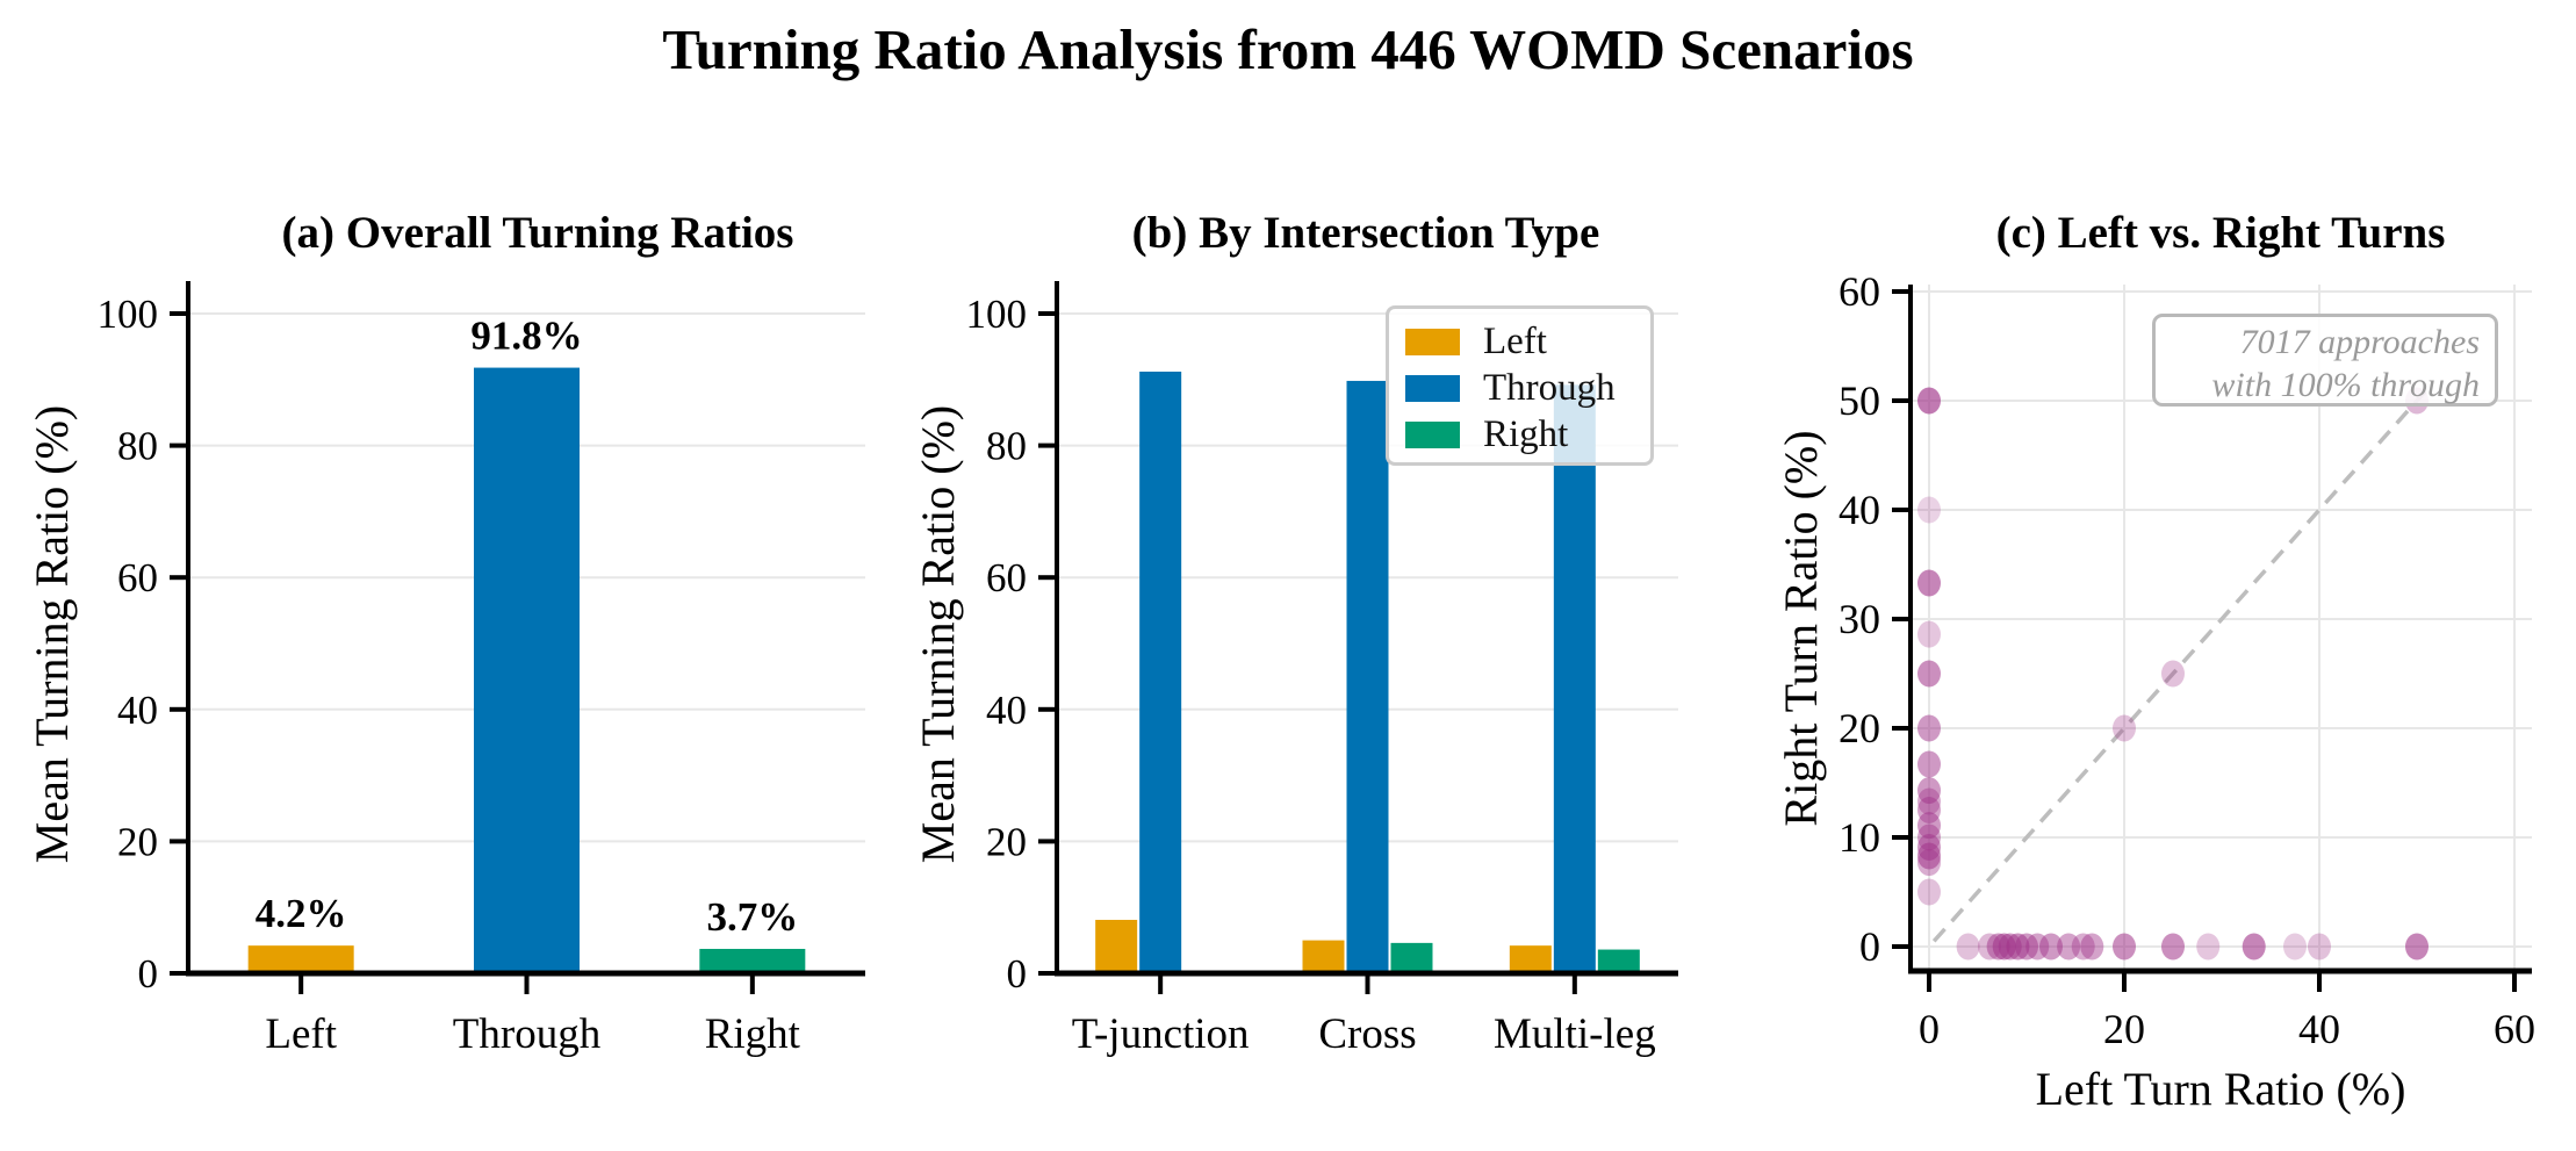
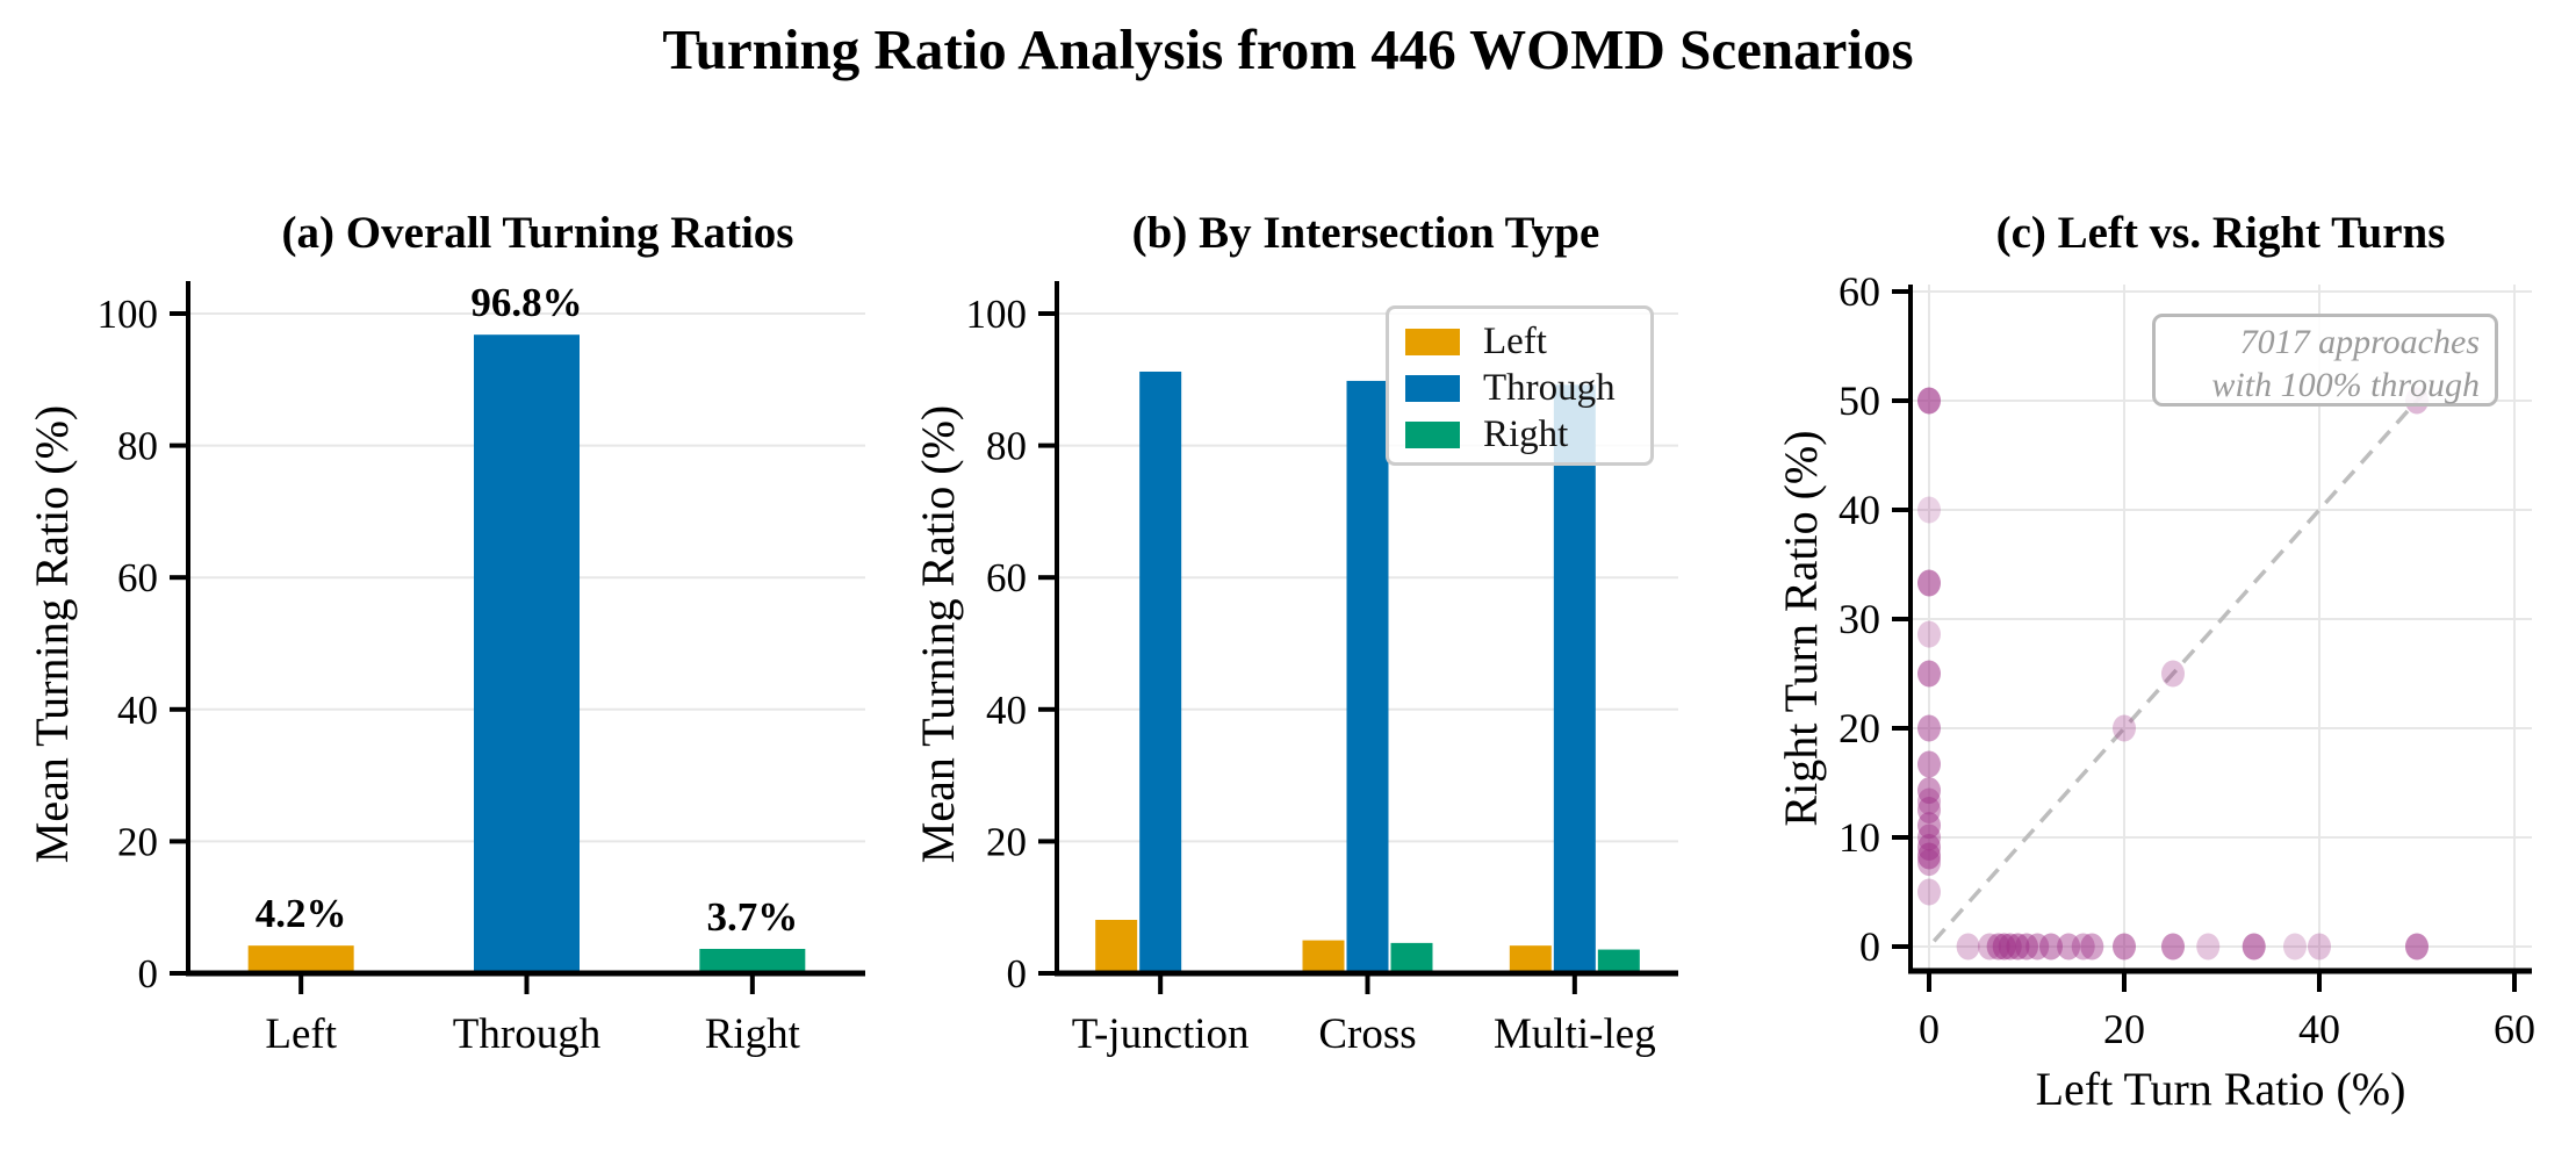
(a) Overall Turning Ratios/Through: 91.8% -> 96.8%
